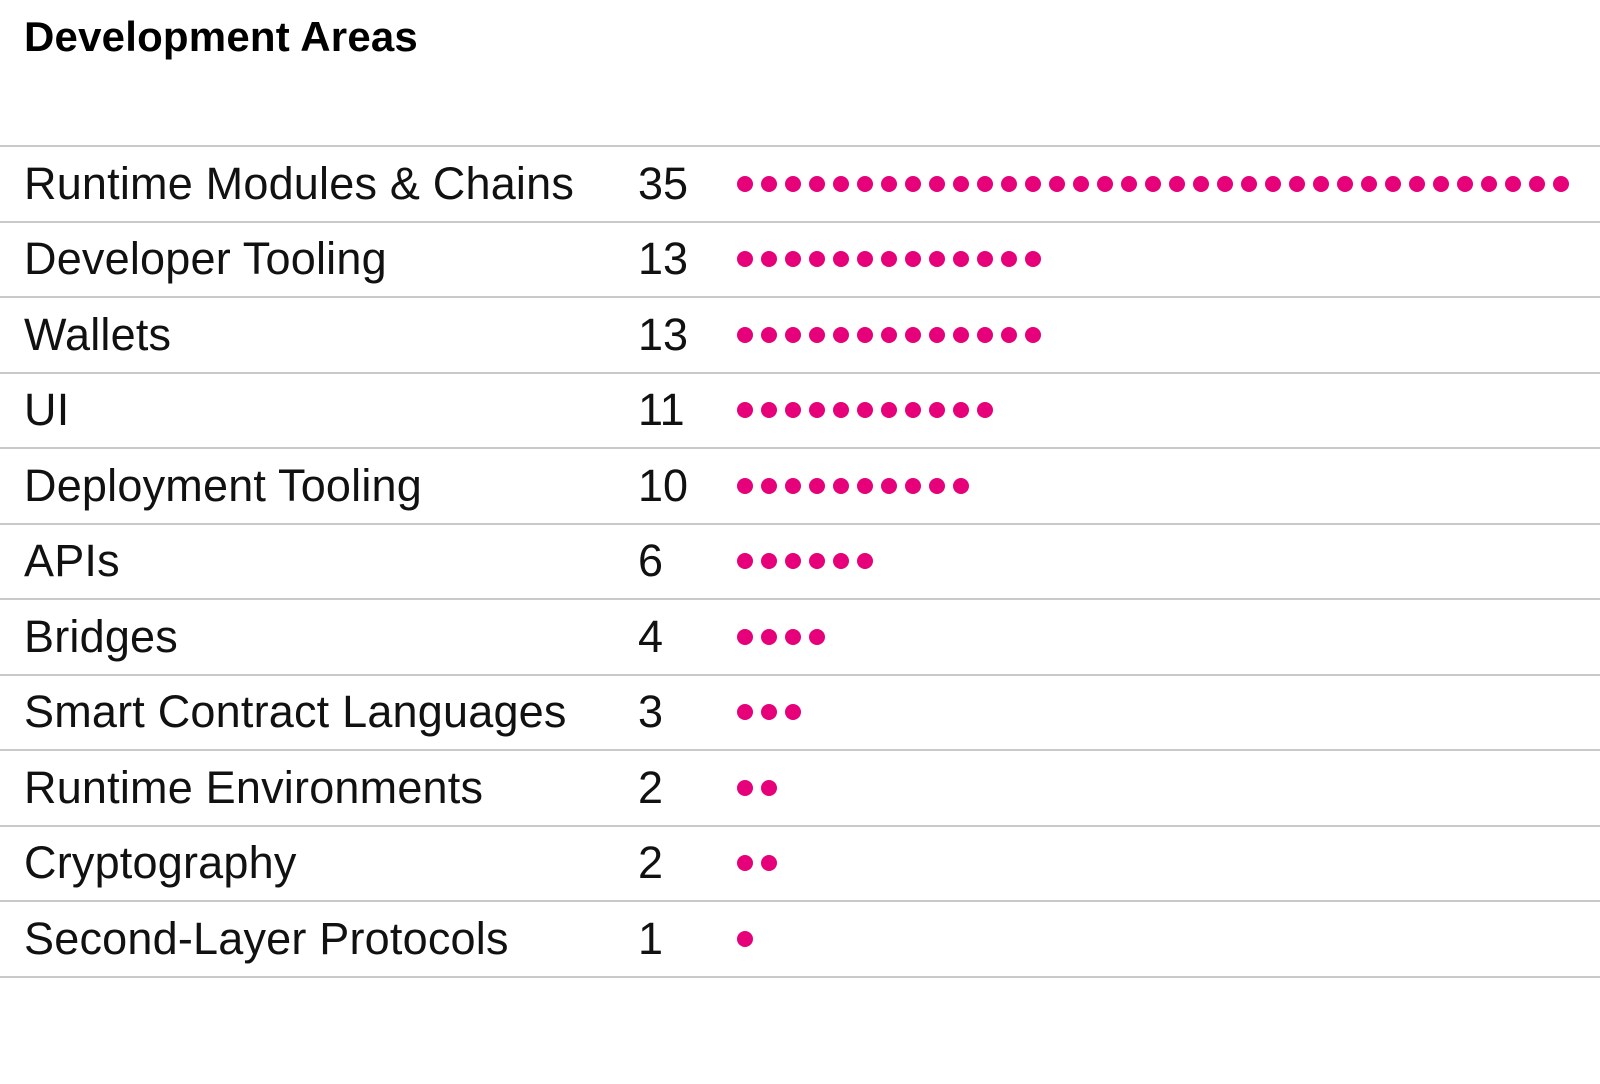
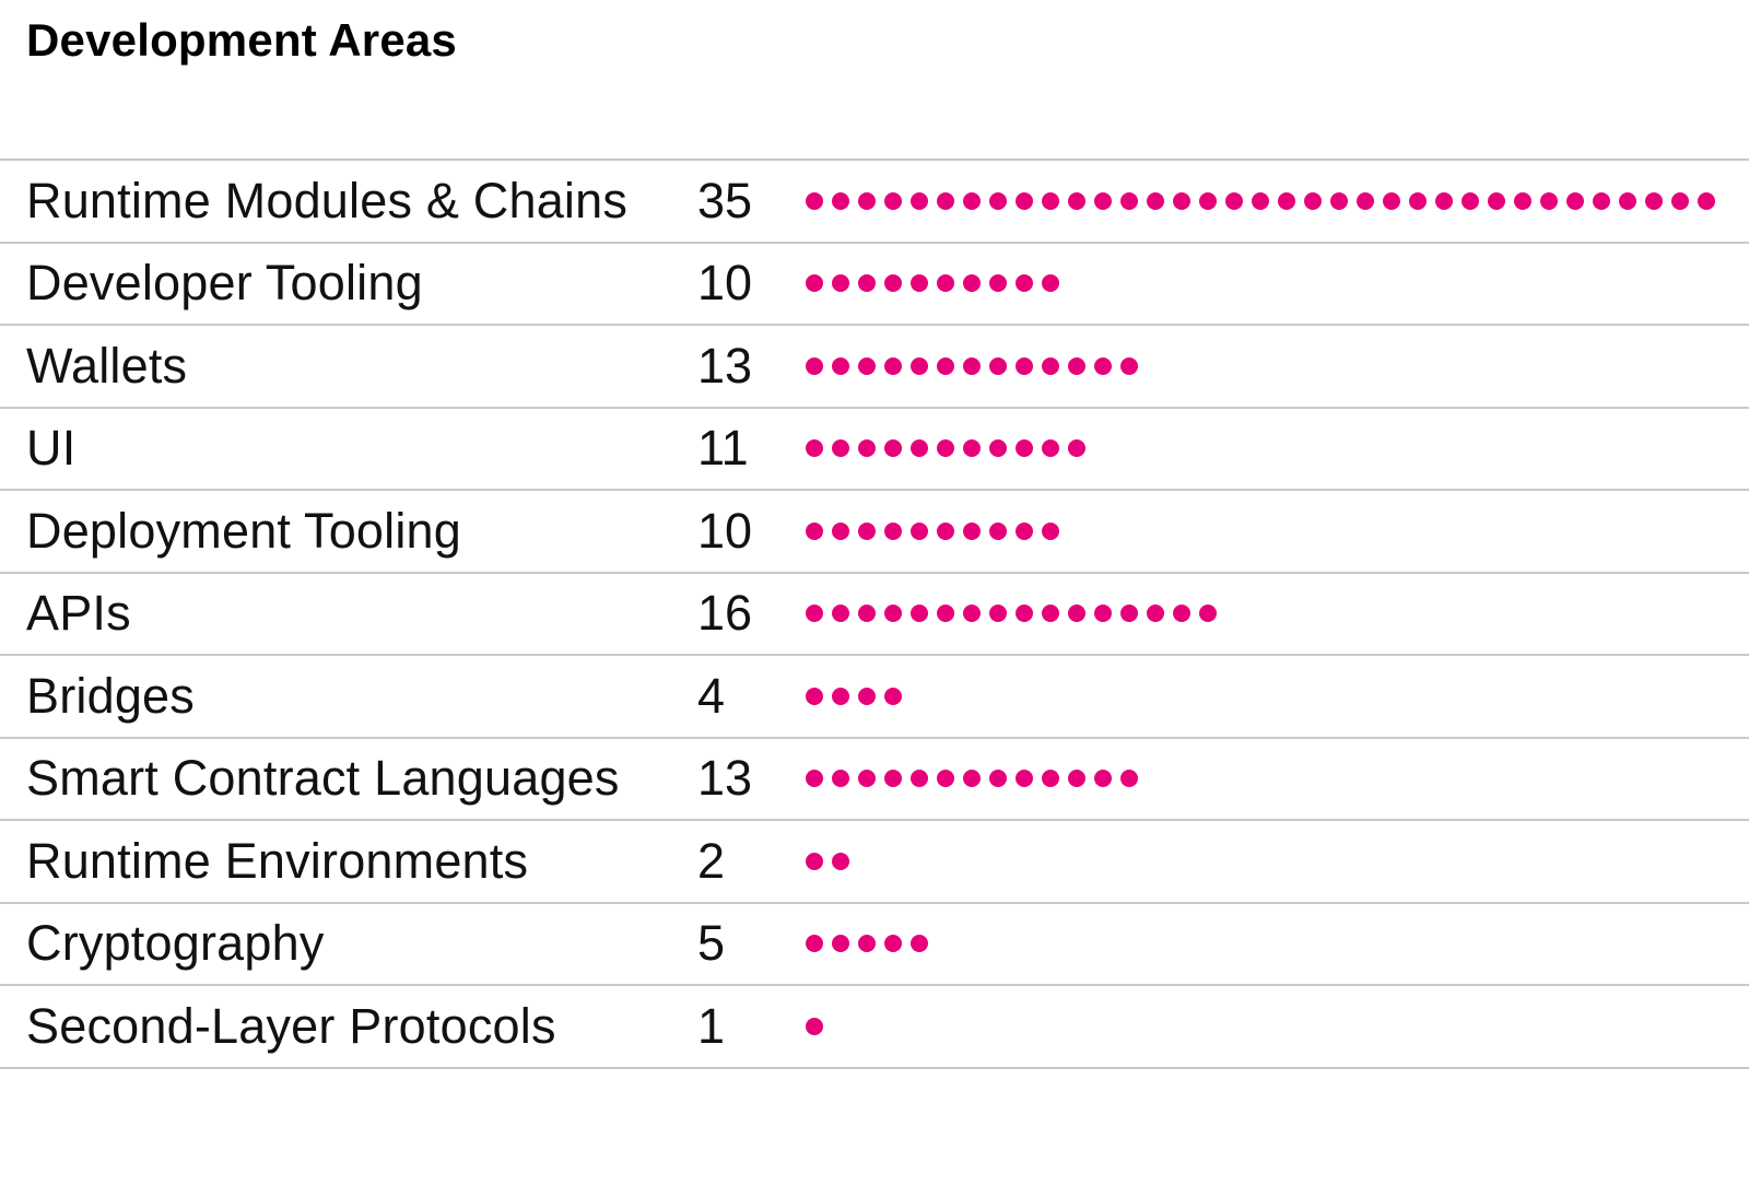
Developer Tooling: 13 -> 10
APIs: 6 -> 16
Smart Contract Languages: 3 -> 13
Cryptography: 2 -> 5
